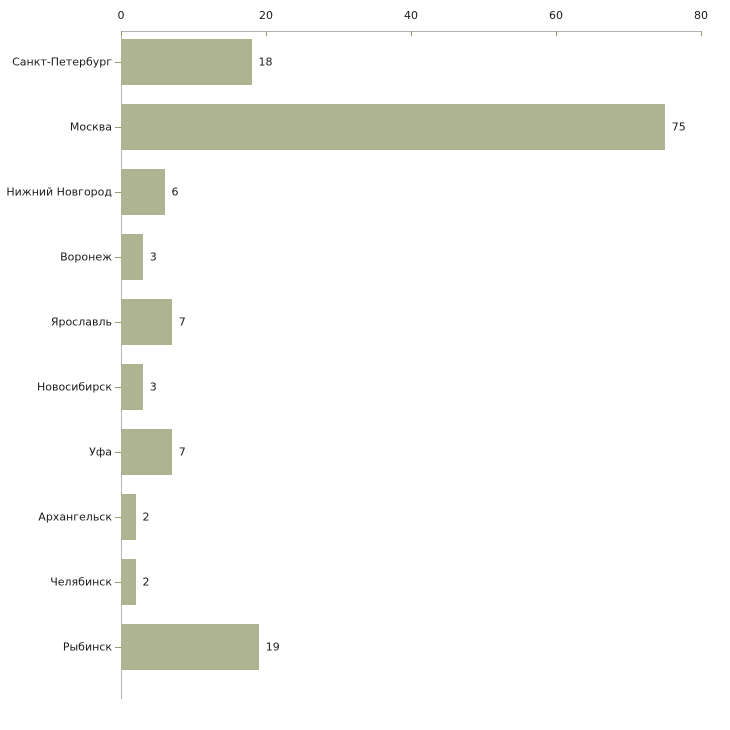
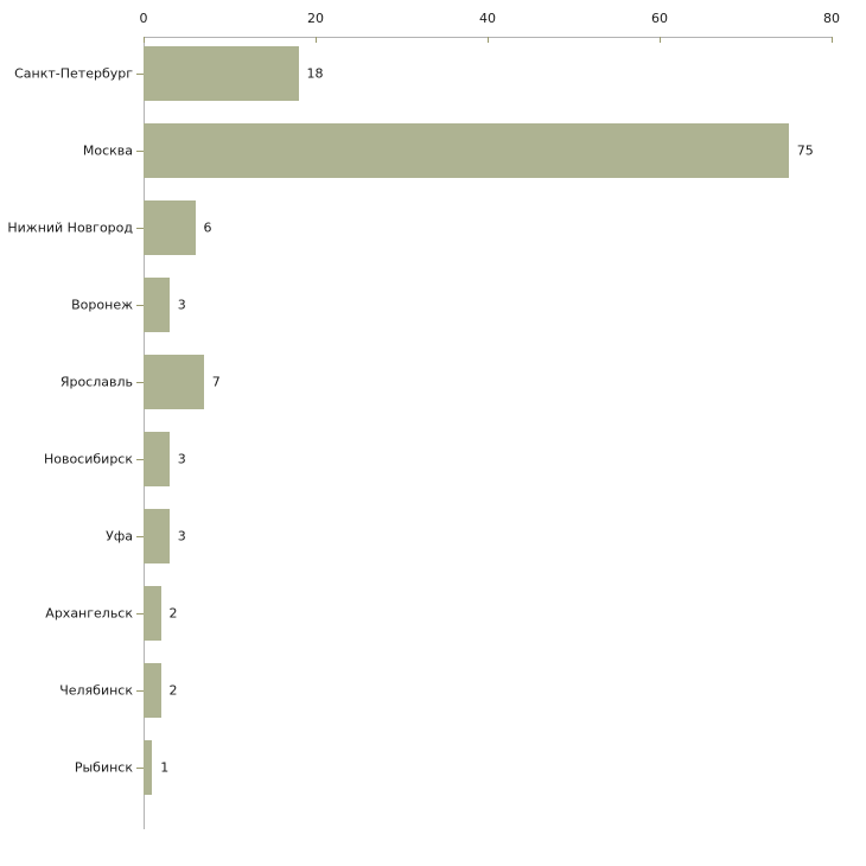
Уфа: 7 -> 3
Рыбинск: 19 -> 1
